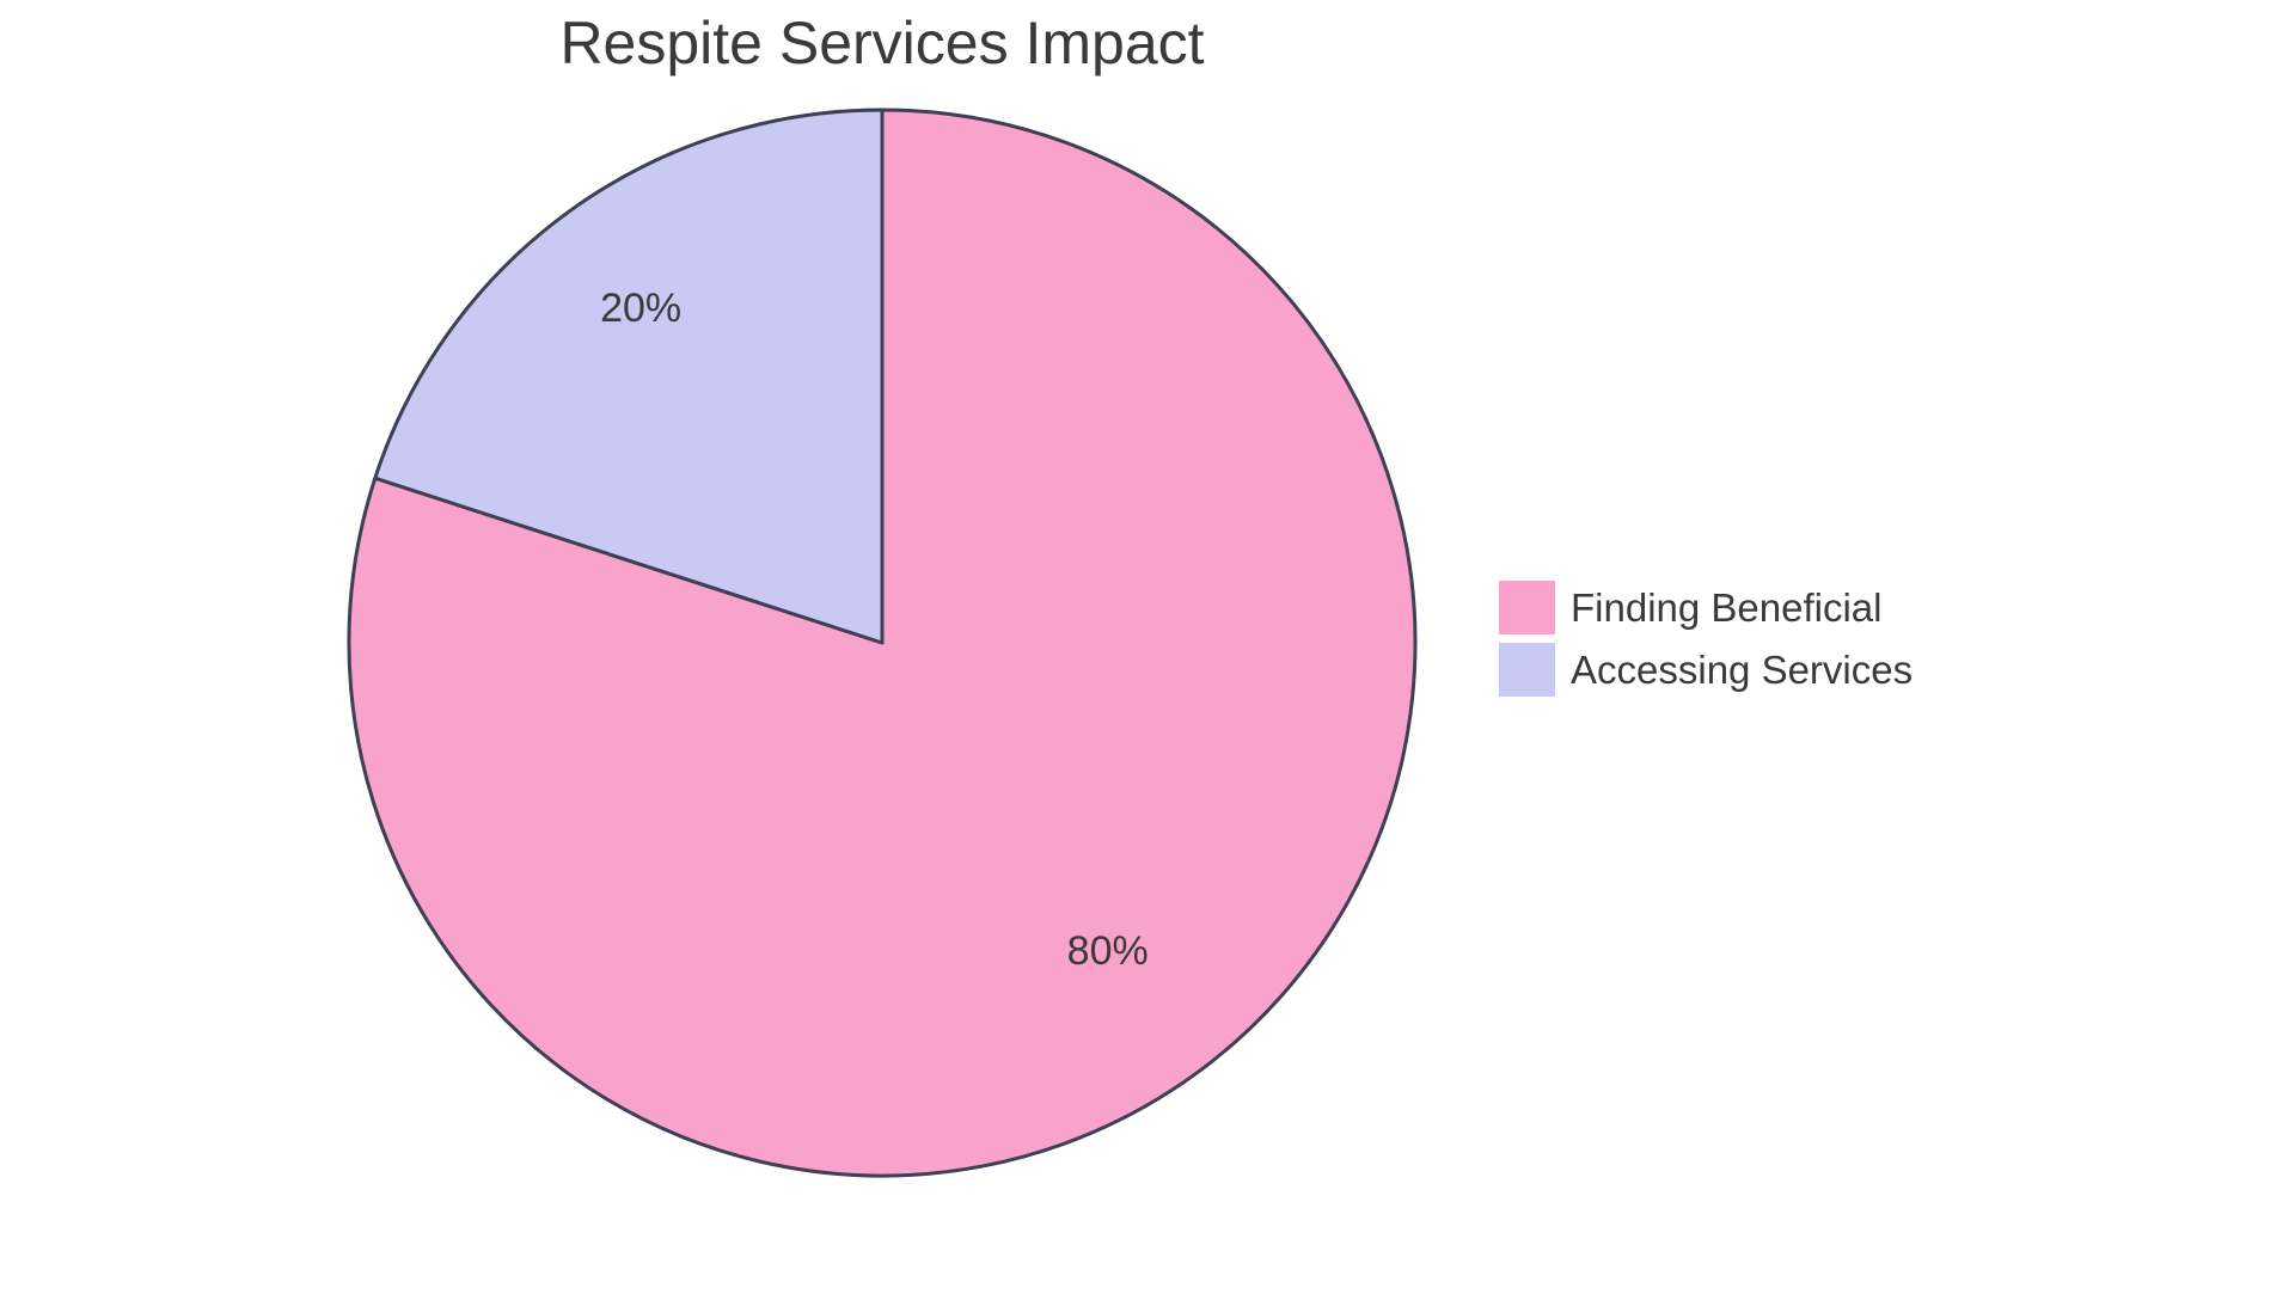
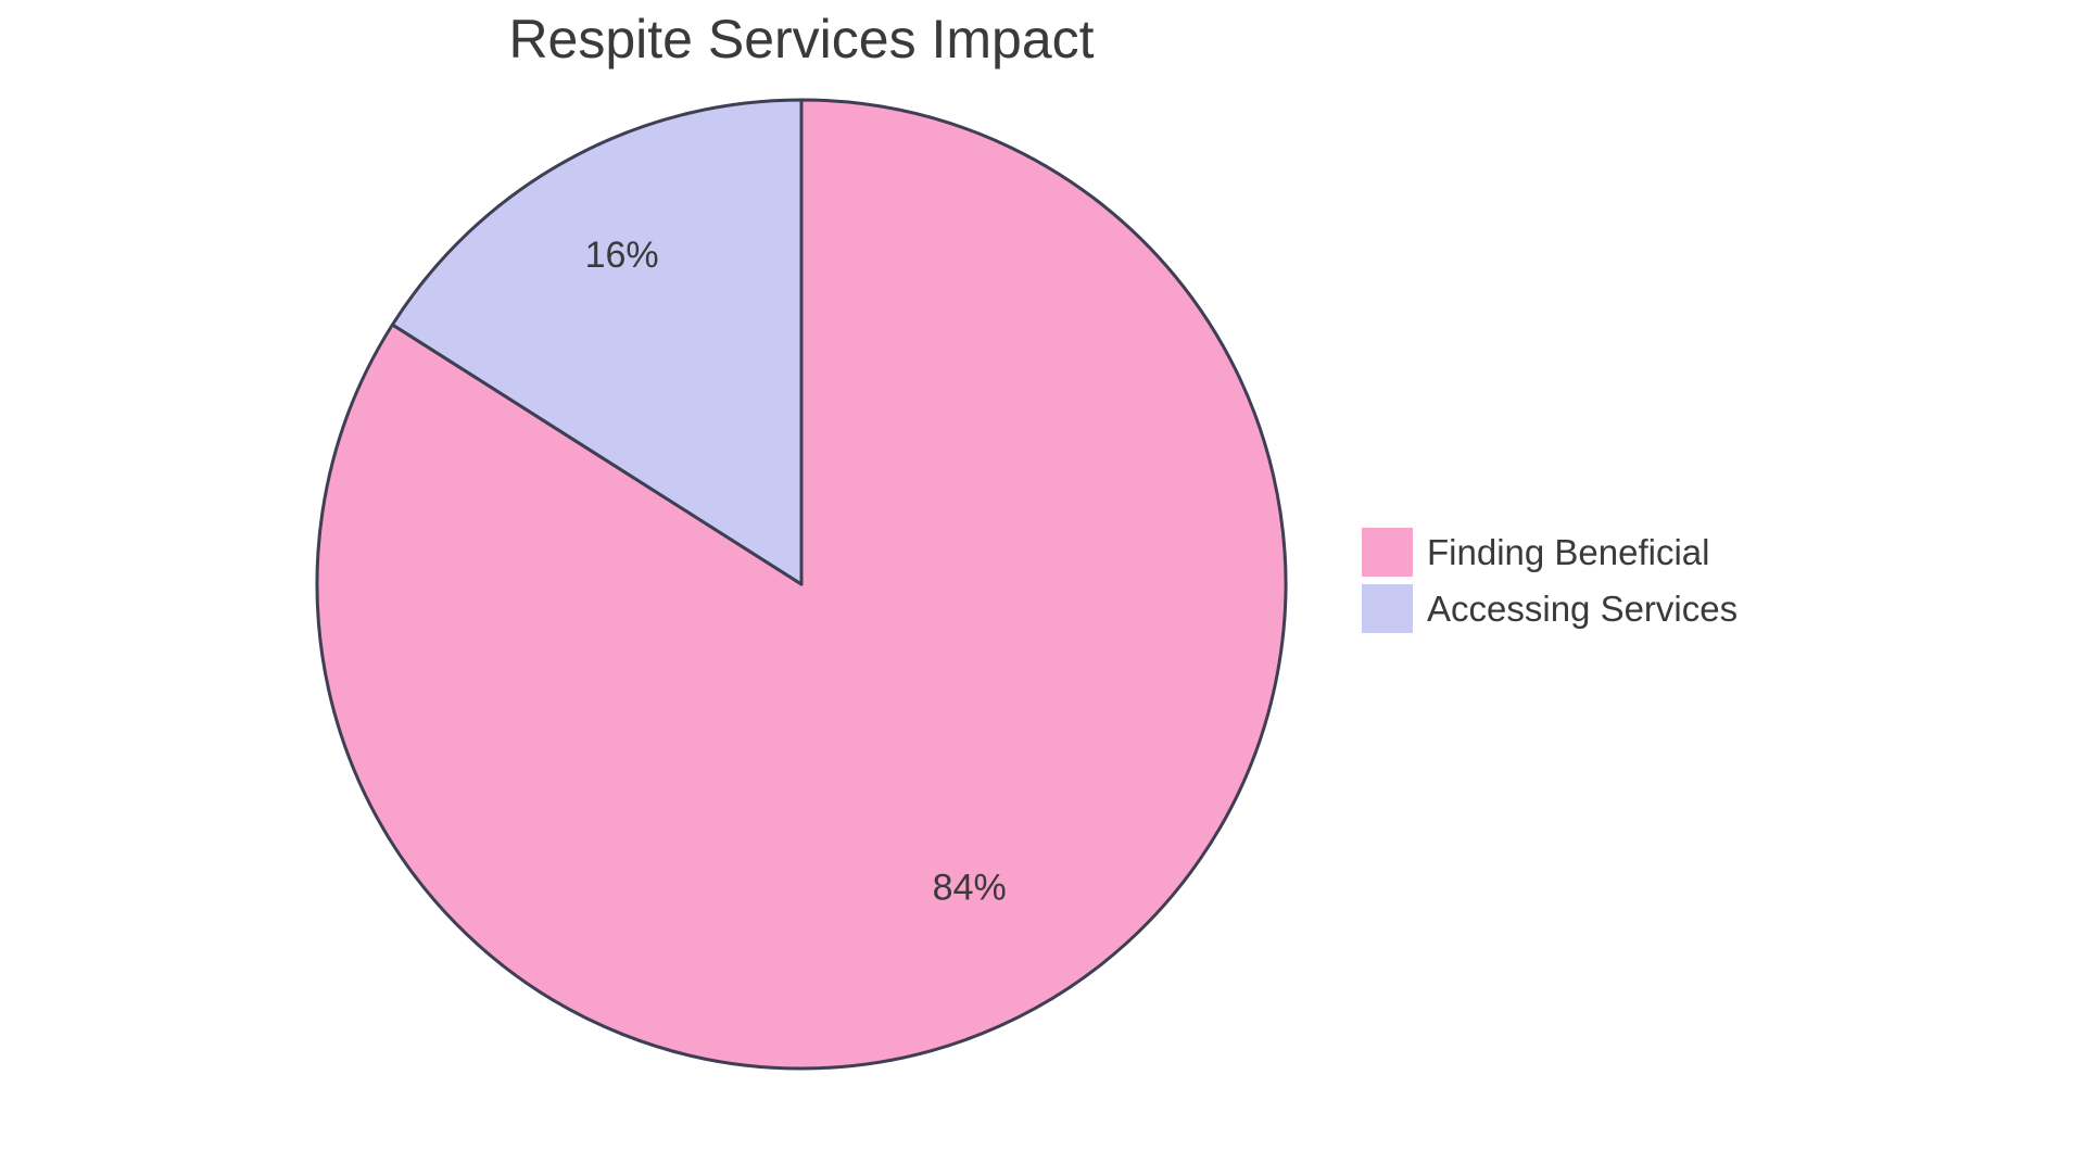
Finding Beneficial: 80% -> 84%
Accessing Services: 20% -> 16%
